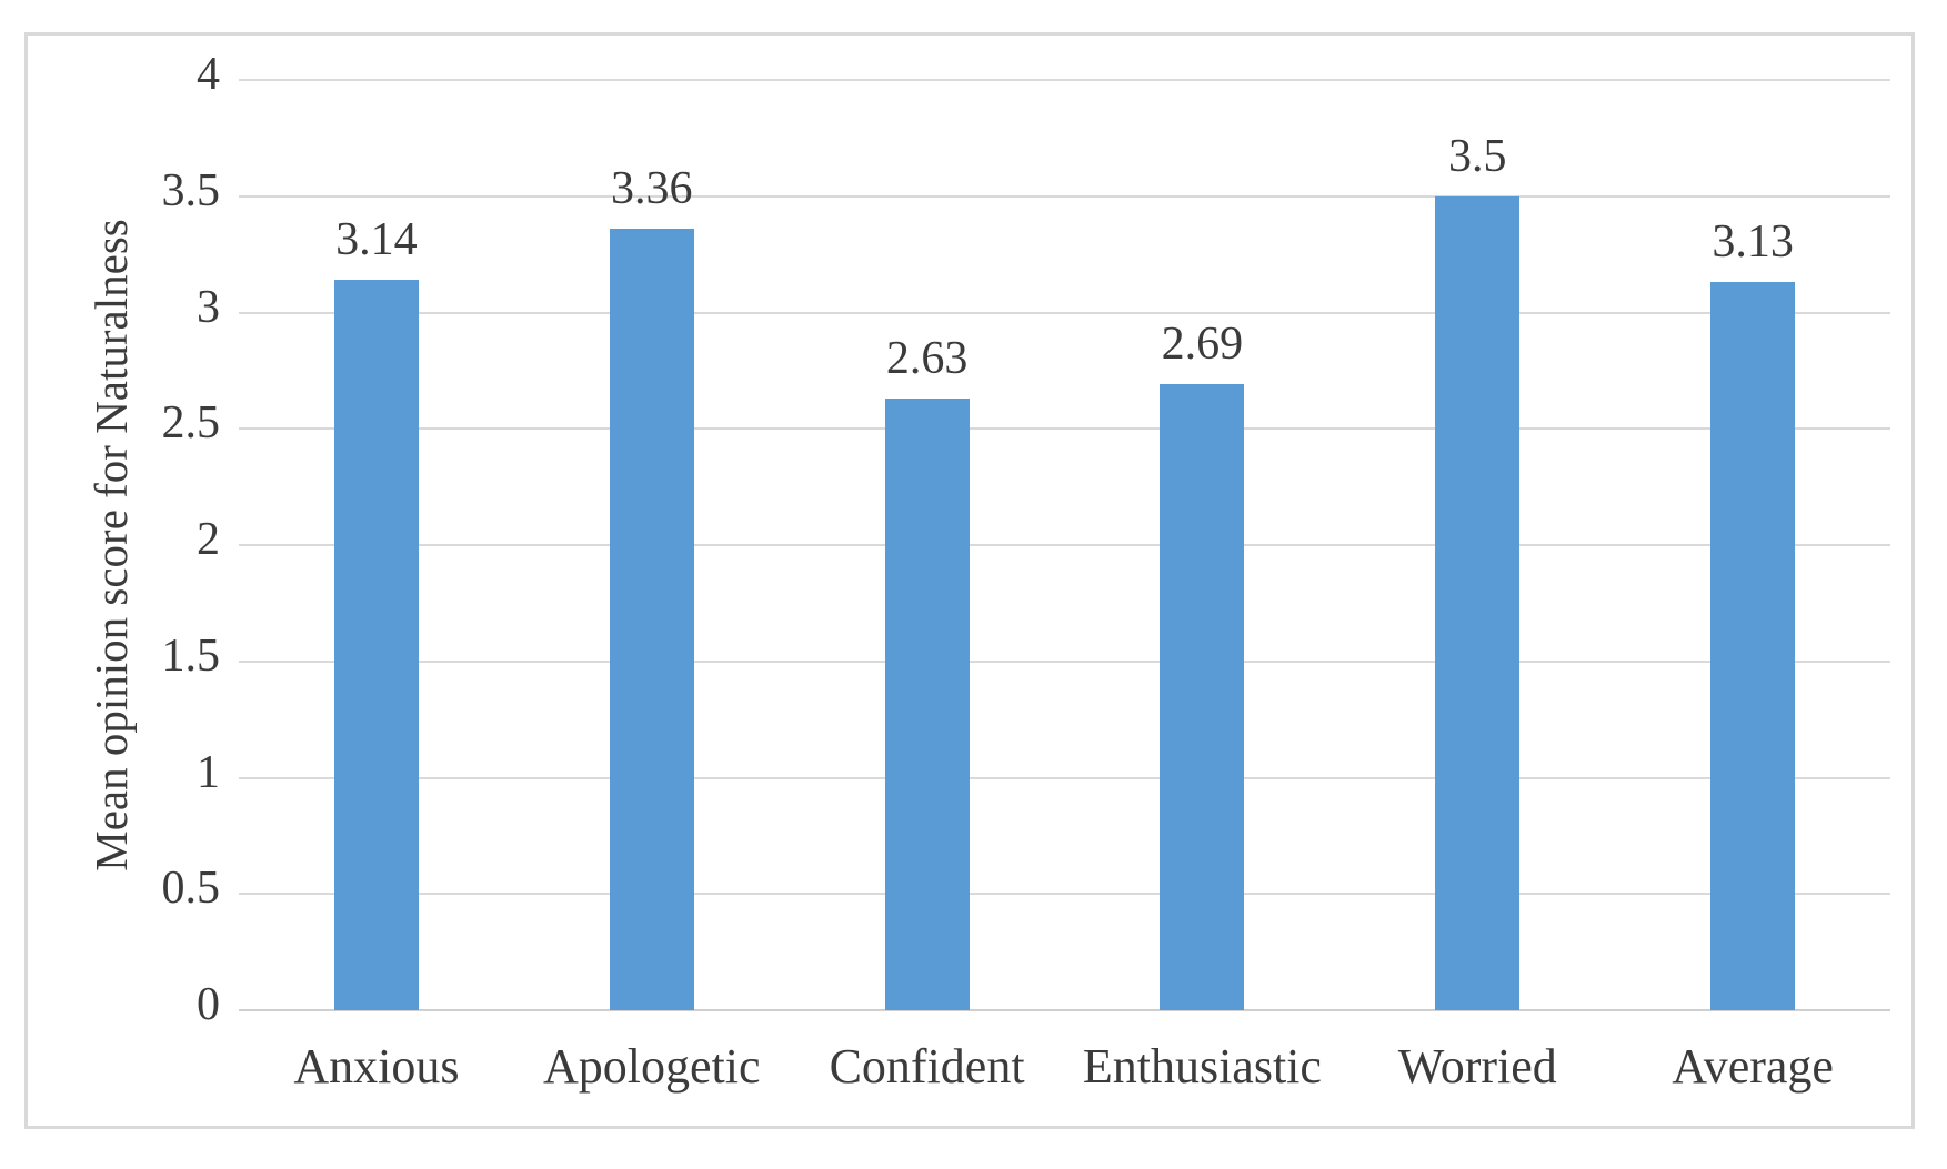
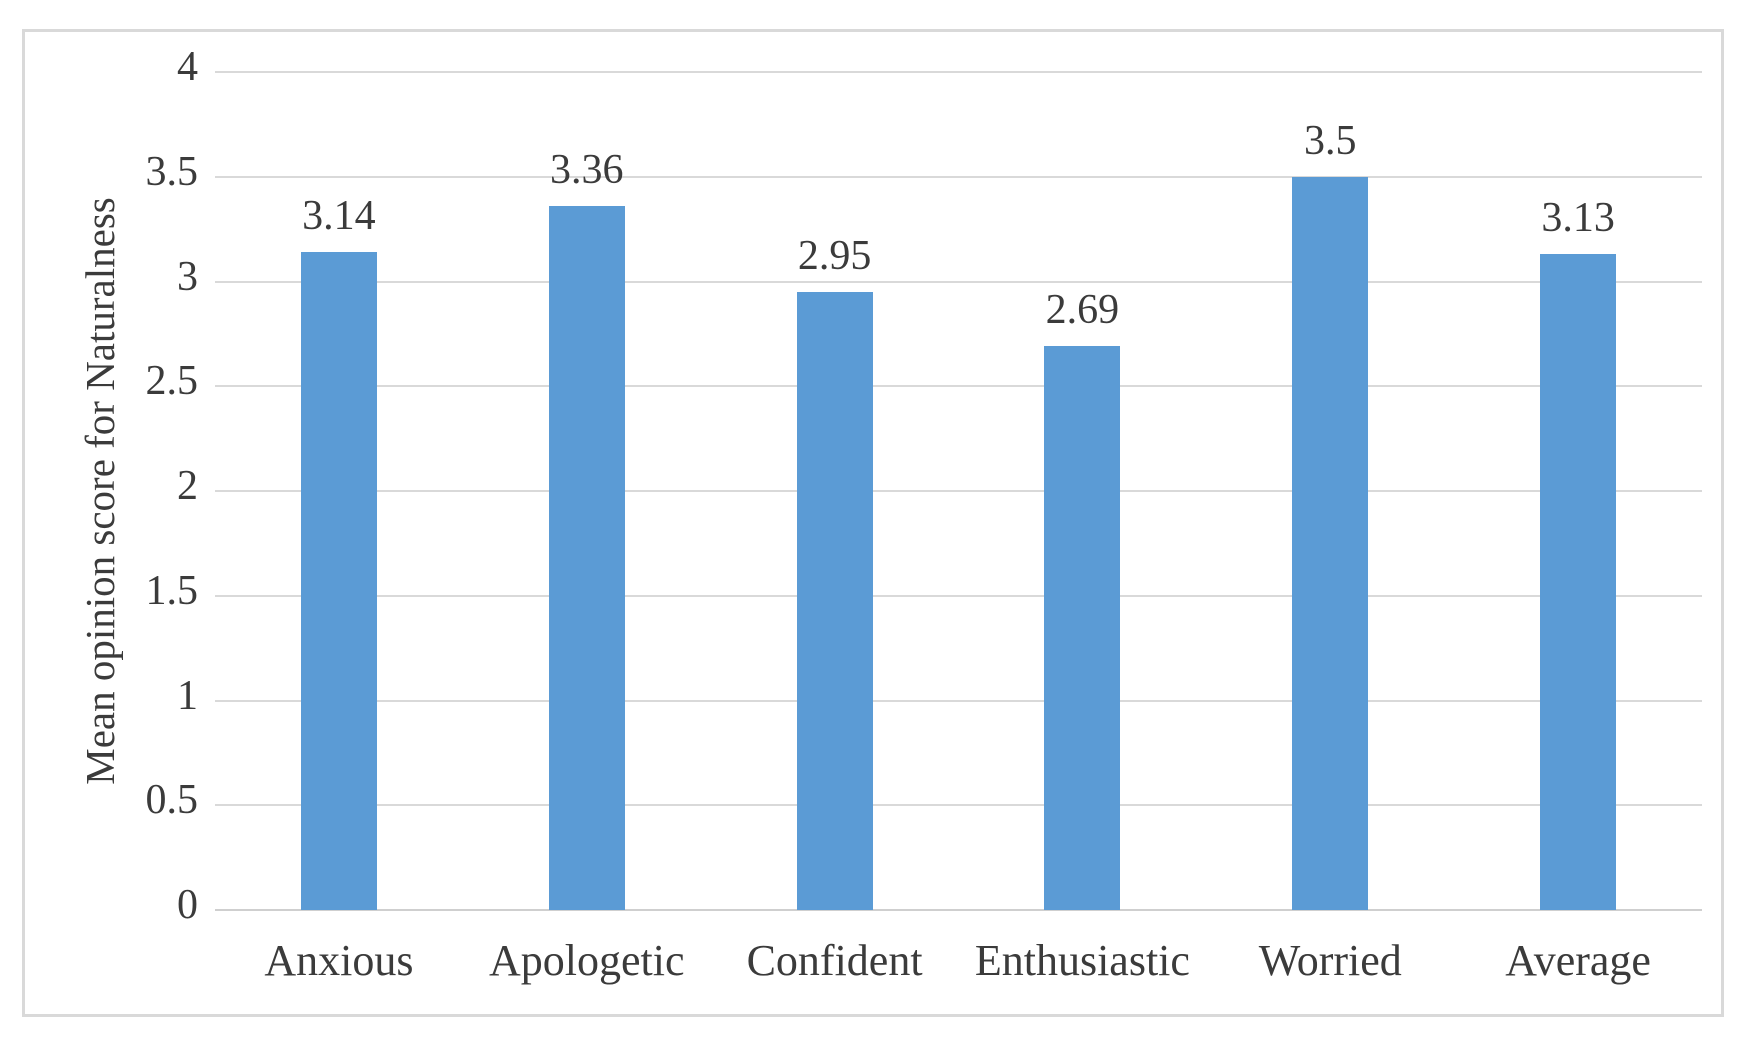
Confident: 2.63 -> 2.95
